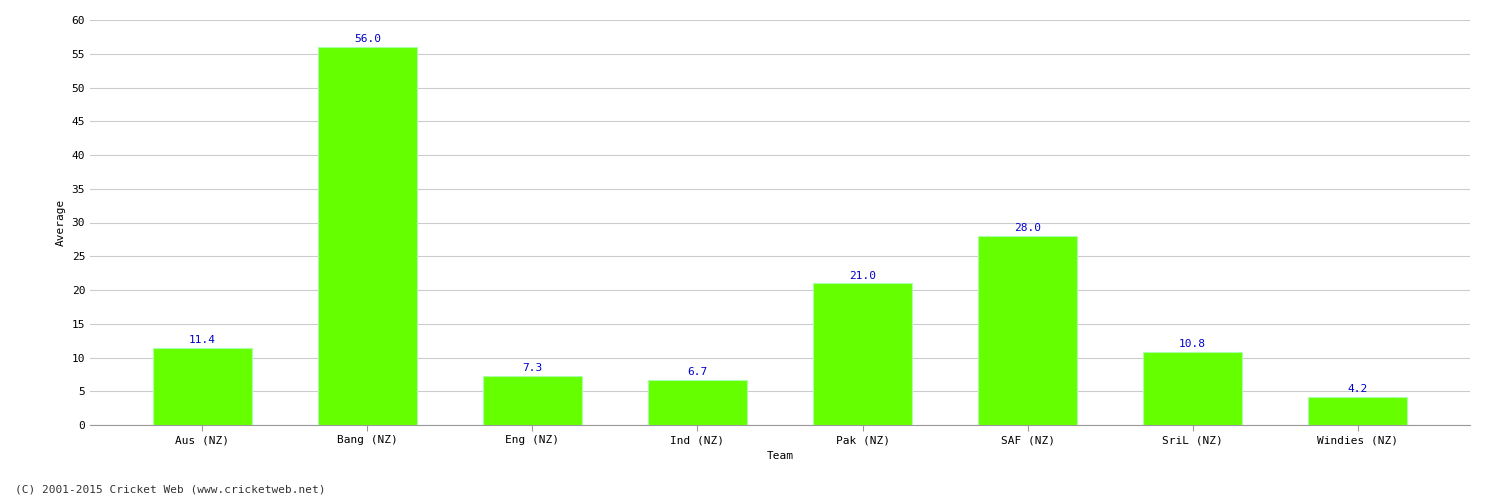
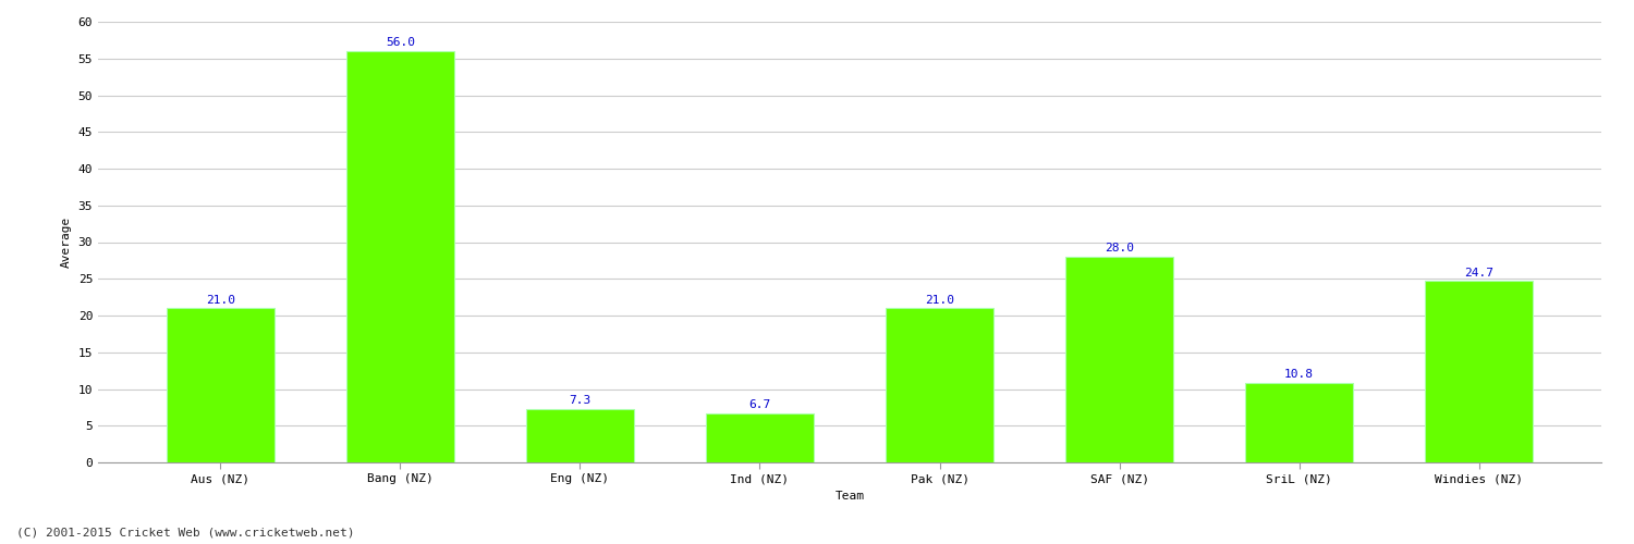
Aus (NZ): 11.4 -> 21.0
Windies (NZ): 4.2 -> 24.7
